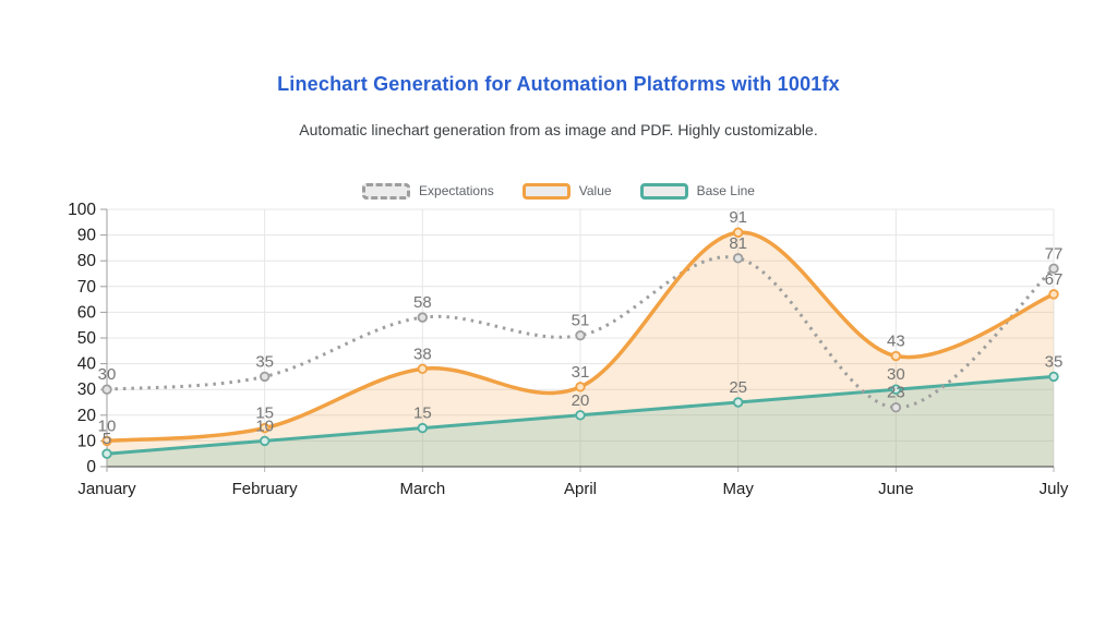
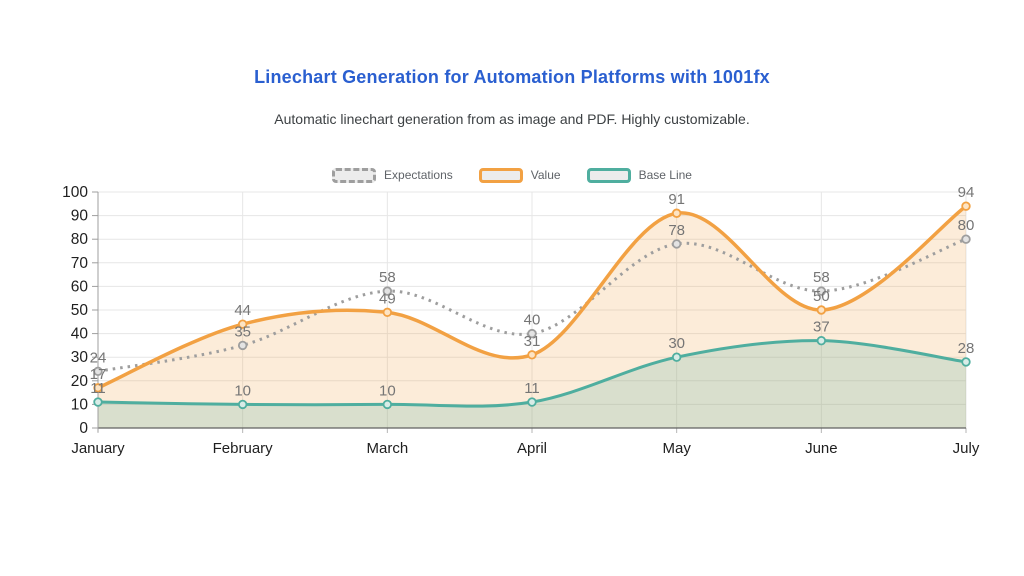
Expectations/January: 30 -> 24
Value/January: 10 -> 17
Base Line/January: 5 -> 11
Value/February: 15 -> 44
Value/March: 38 -> 49
Base Line/March: 15 -> 10
Expectations/April: 51 -> 40
Base Line/April: 20 -> 11
Expectations/May: 81 -> 78
Base Line/May: 25 -> 30
Expectations/June: 23 -> 58
Value/June: 43 -> 50
Base Line/June: 30 -> 37
Expectations/July: 77 -> 80
Value/July: 67 -> 94
Base Line/July: 35 -> 28
